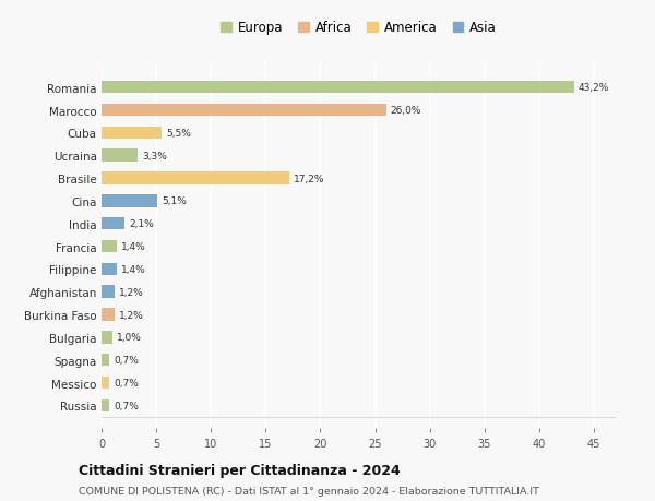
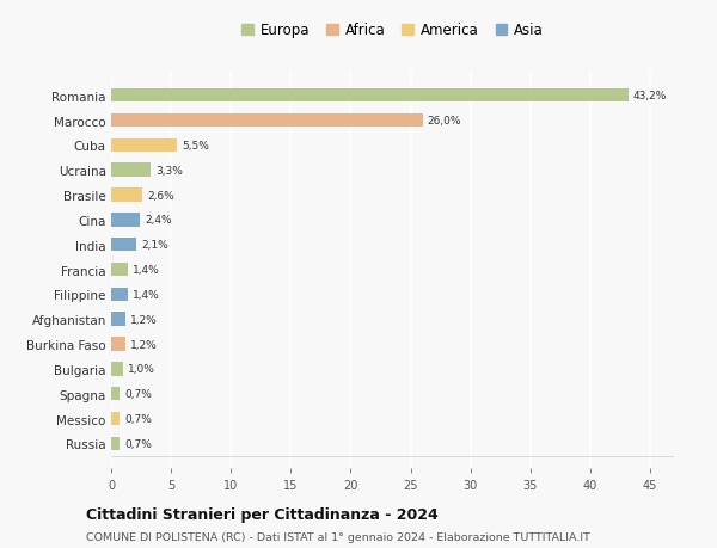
Brasile: 17,2% -> 2,6%
Cina: 5,1% -> 2,4%
